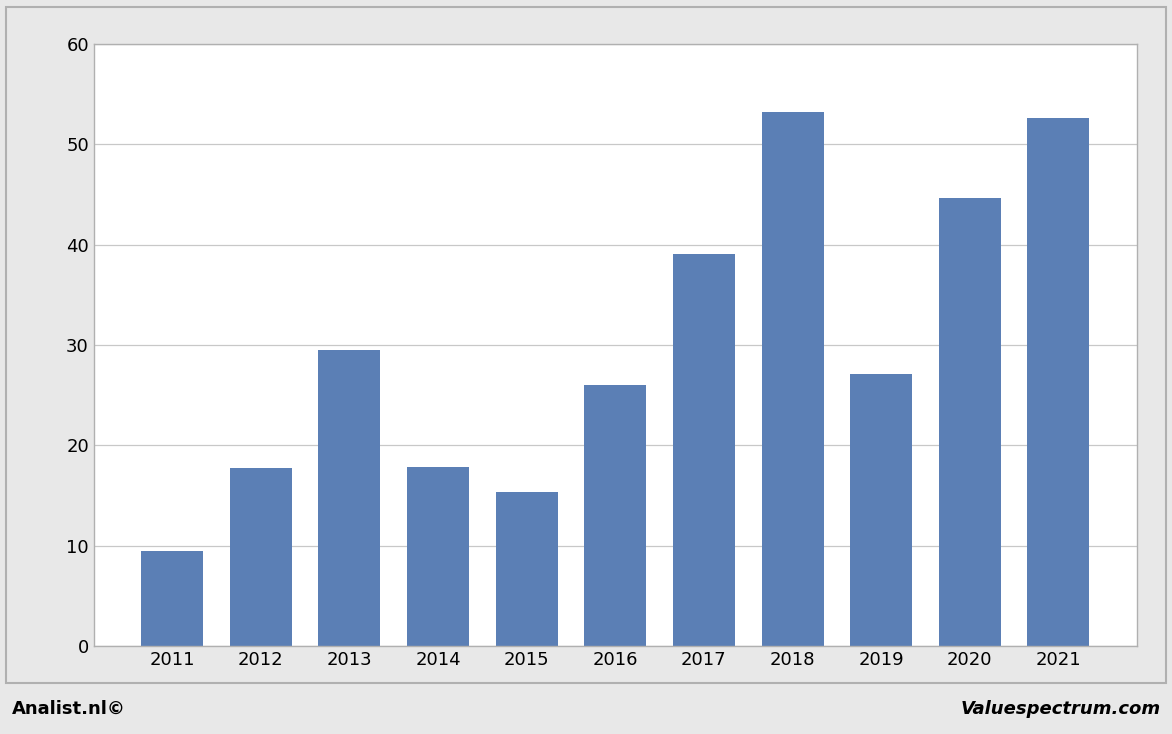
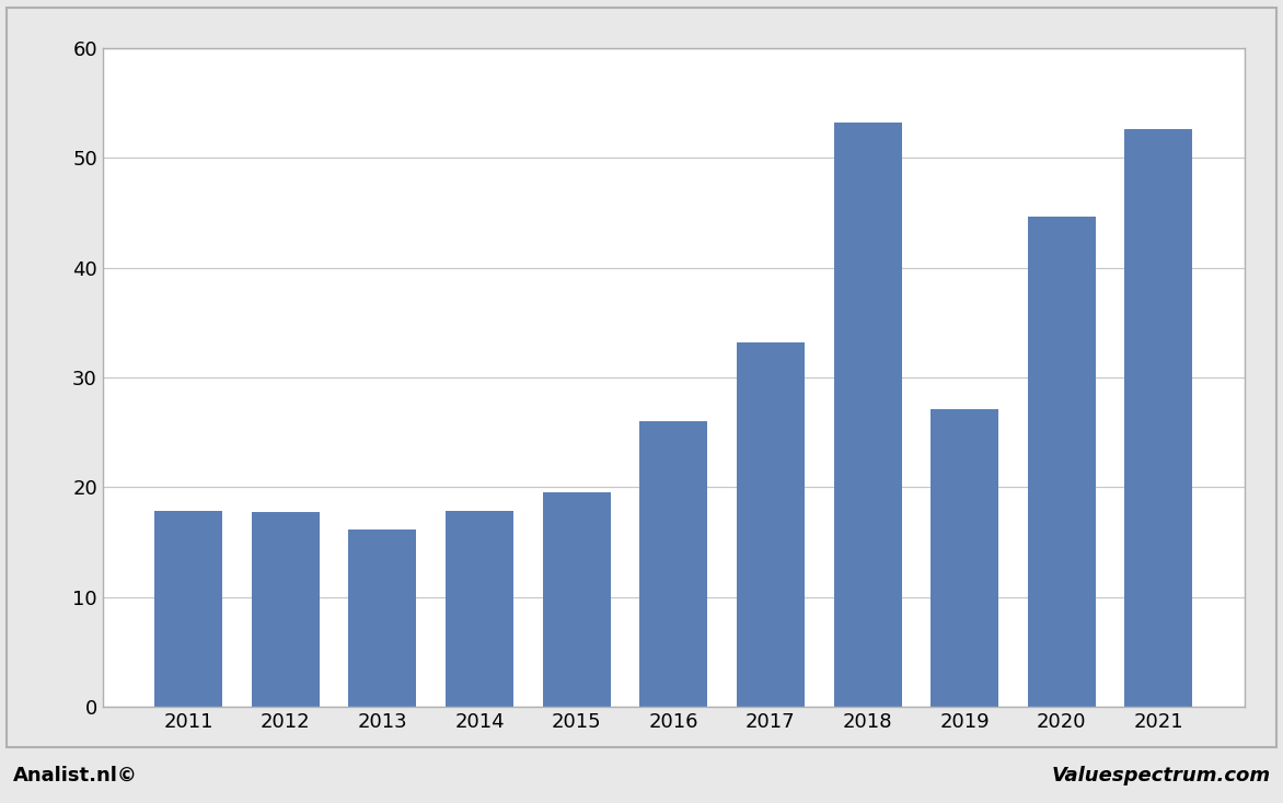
2011: 9.5 -> 17.8
2013: 29.5 -> 16.1
2015: 15.3 -> 19.5
2017: 39.1 -> 33.2
